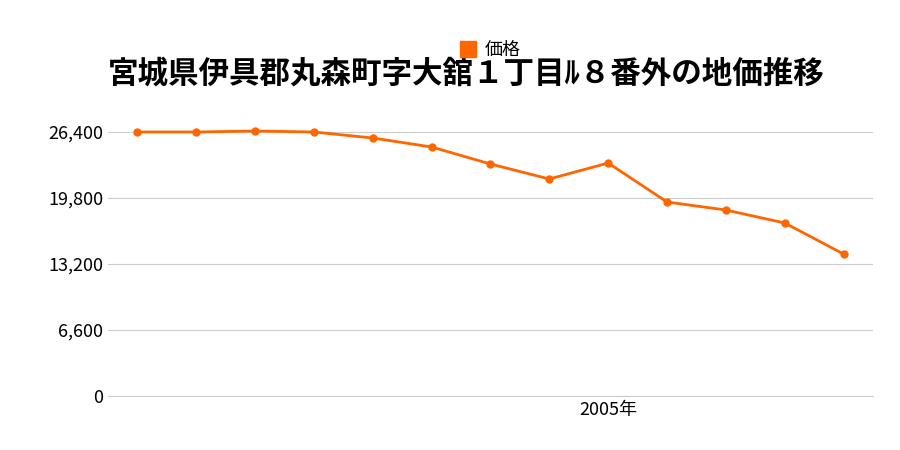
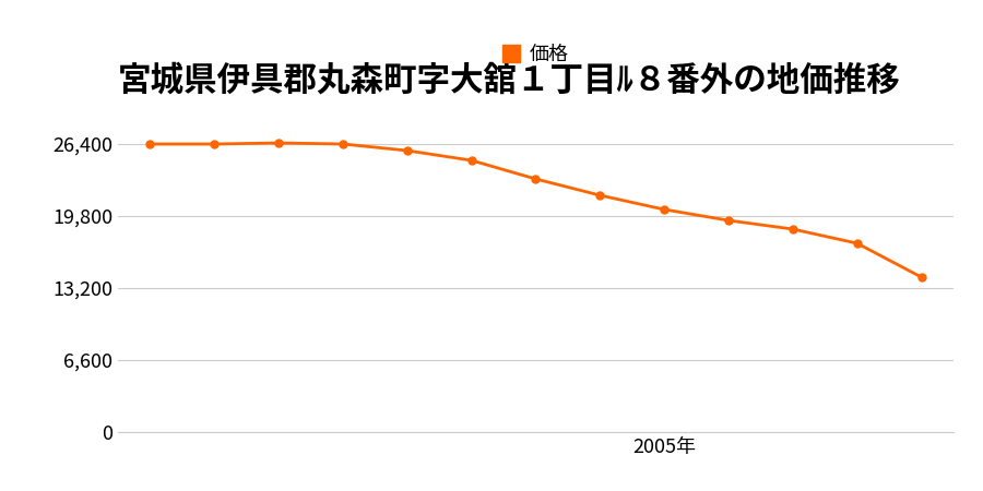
2005年: 23,300 -> 20,400
